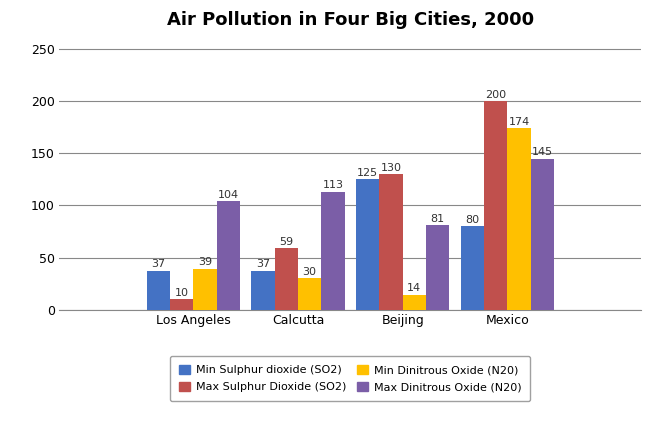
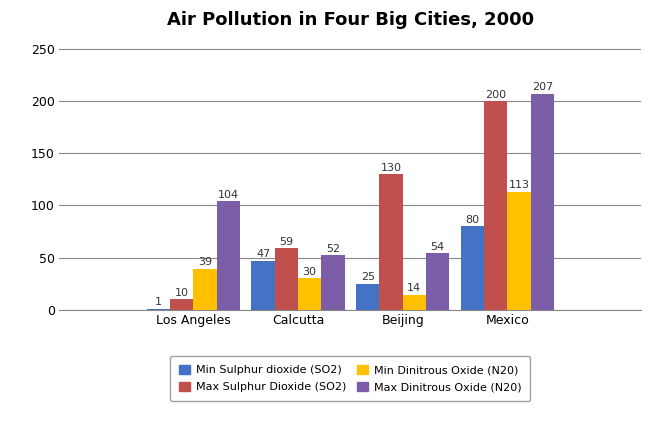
Min Sulphur dioxide (SO2)/Los Angeles: 37 -> 1
Min Sulphur dioxide (SO2)/Calcutta: 37 -> 47
Max Dinitrous Oxide (N20)/Calcutta: 113 -> 52
Min Sulphur dioxide (SO2)/Beijing: 125 -> 25
Max Dinitrous Oxide (N20)/Beijing: 81 -> 54
Min Dinitrous Oxide (N20)/Mexico: 174 -> 113
Max Dinitrous Oxide (N20)/Mexico: 145 -> 207
